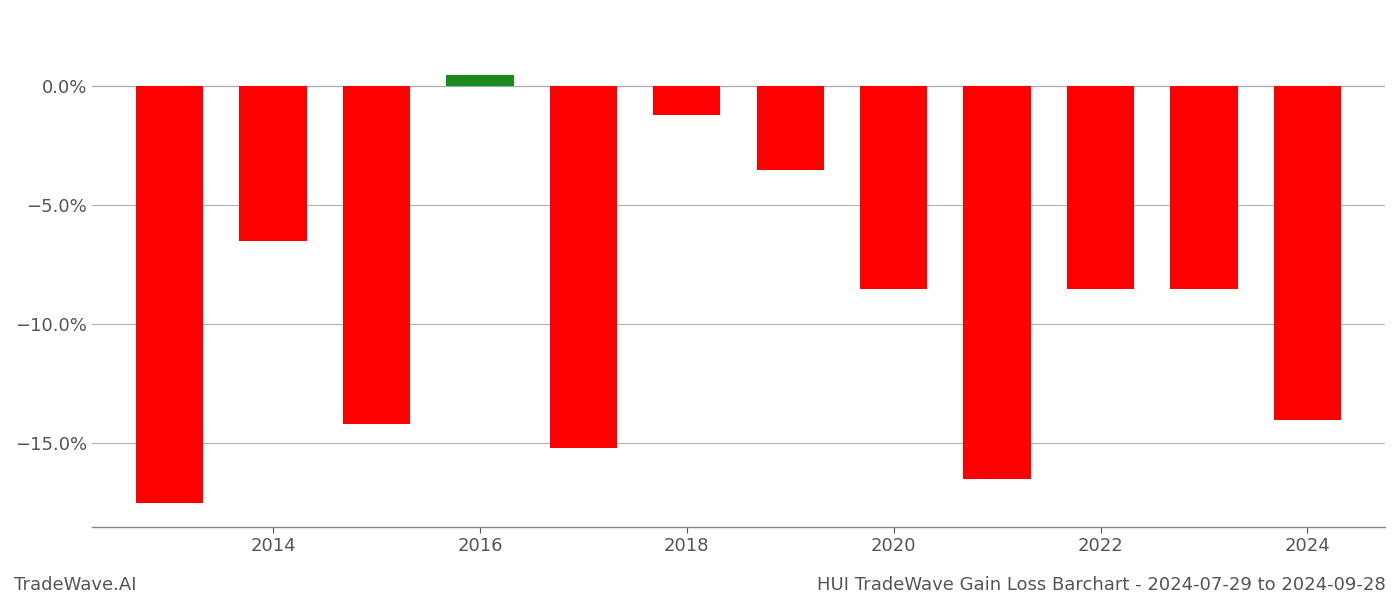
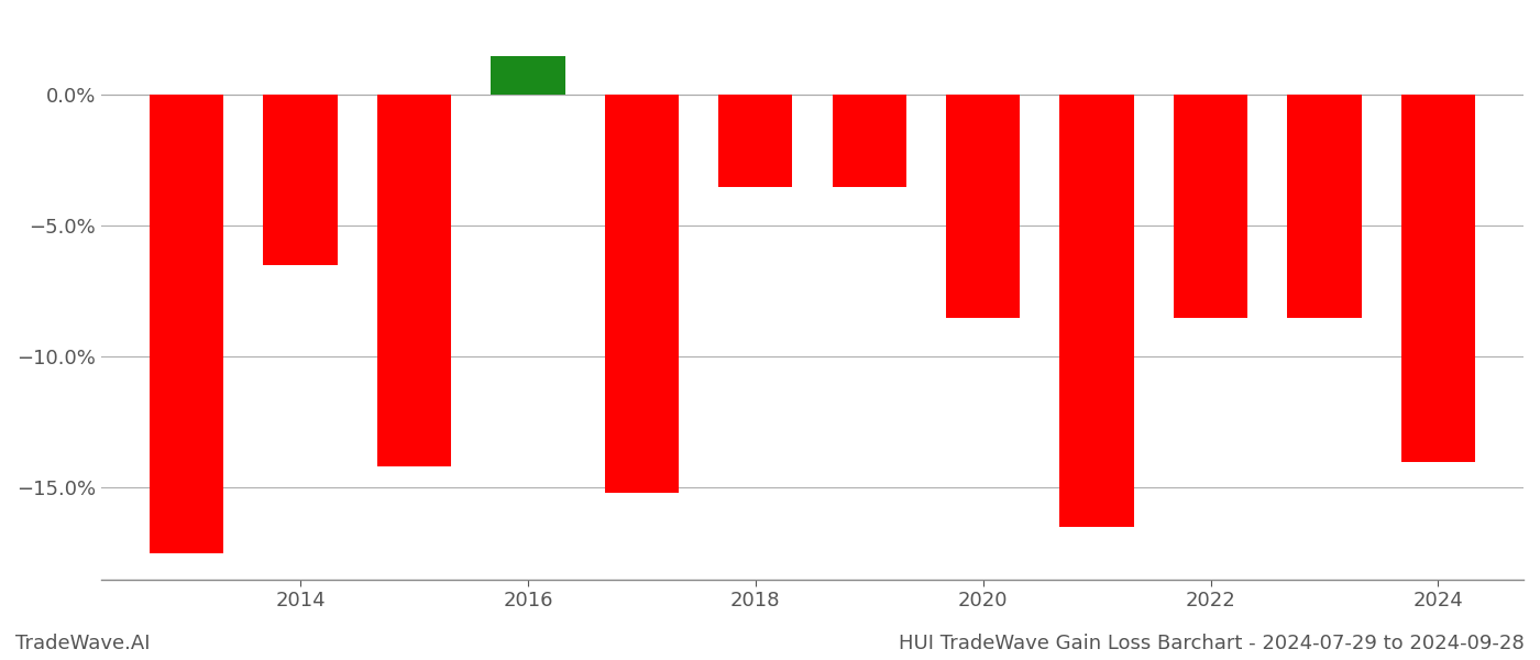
2016: 0.5% -> 1.5%
2018: -1.2% -> -3.5%
